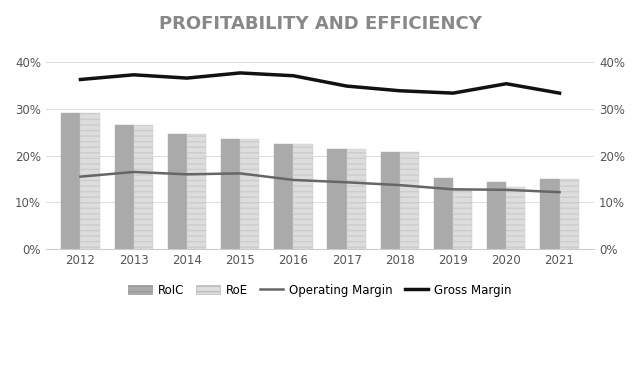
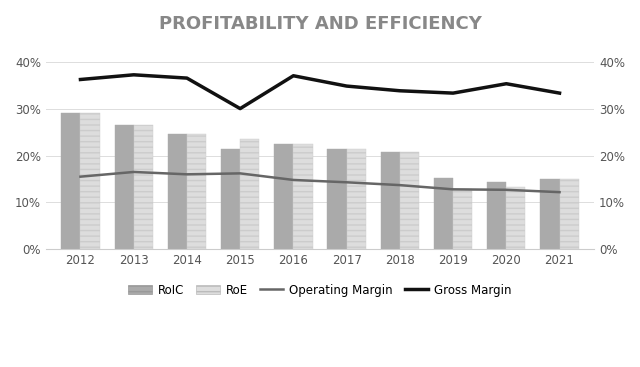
RoIC/2015: 23.5% -> 21.5%
Gross Margin/2015: 37.6% -> 30.0%
